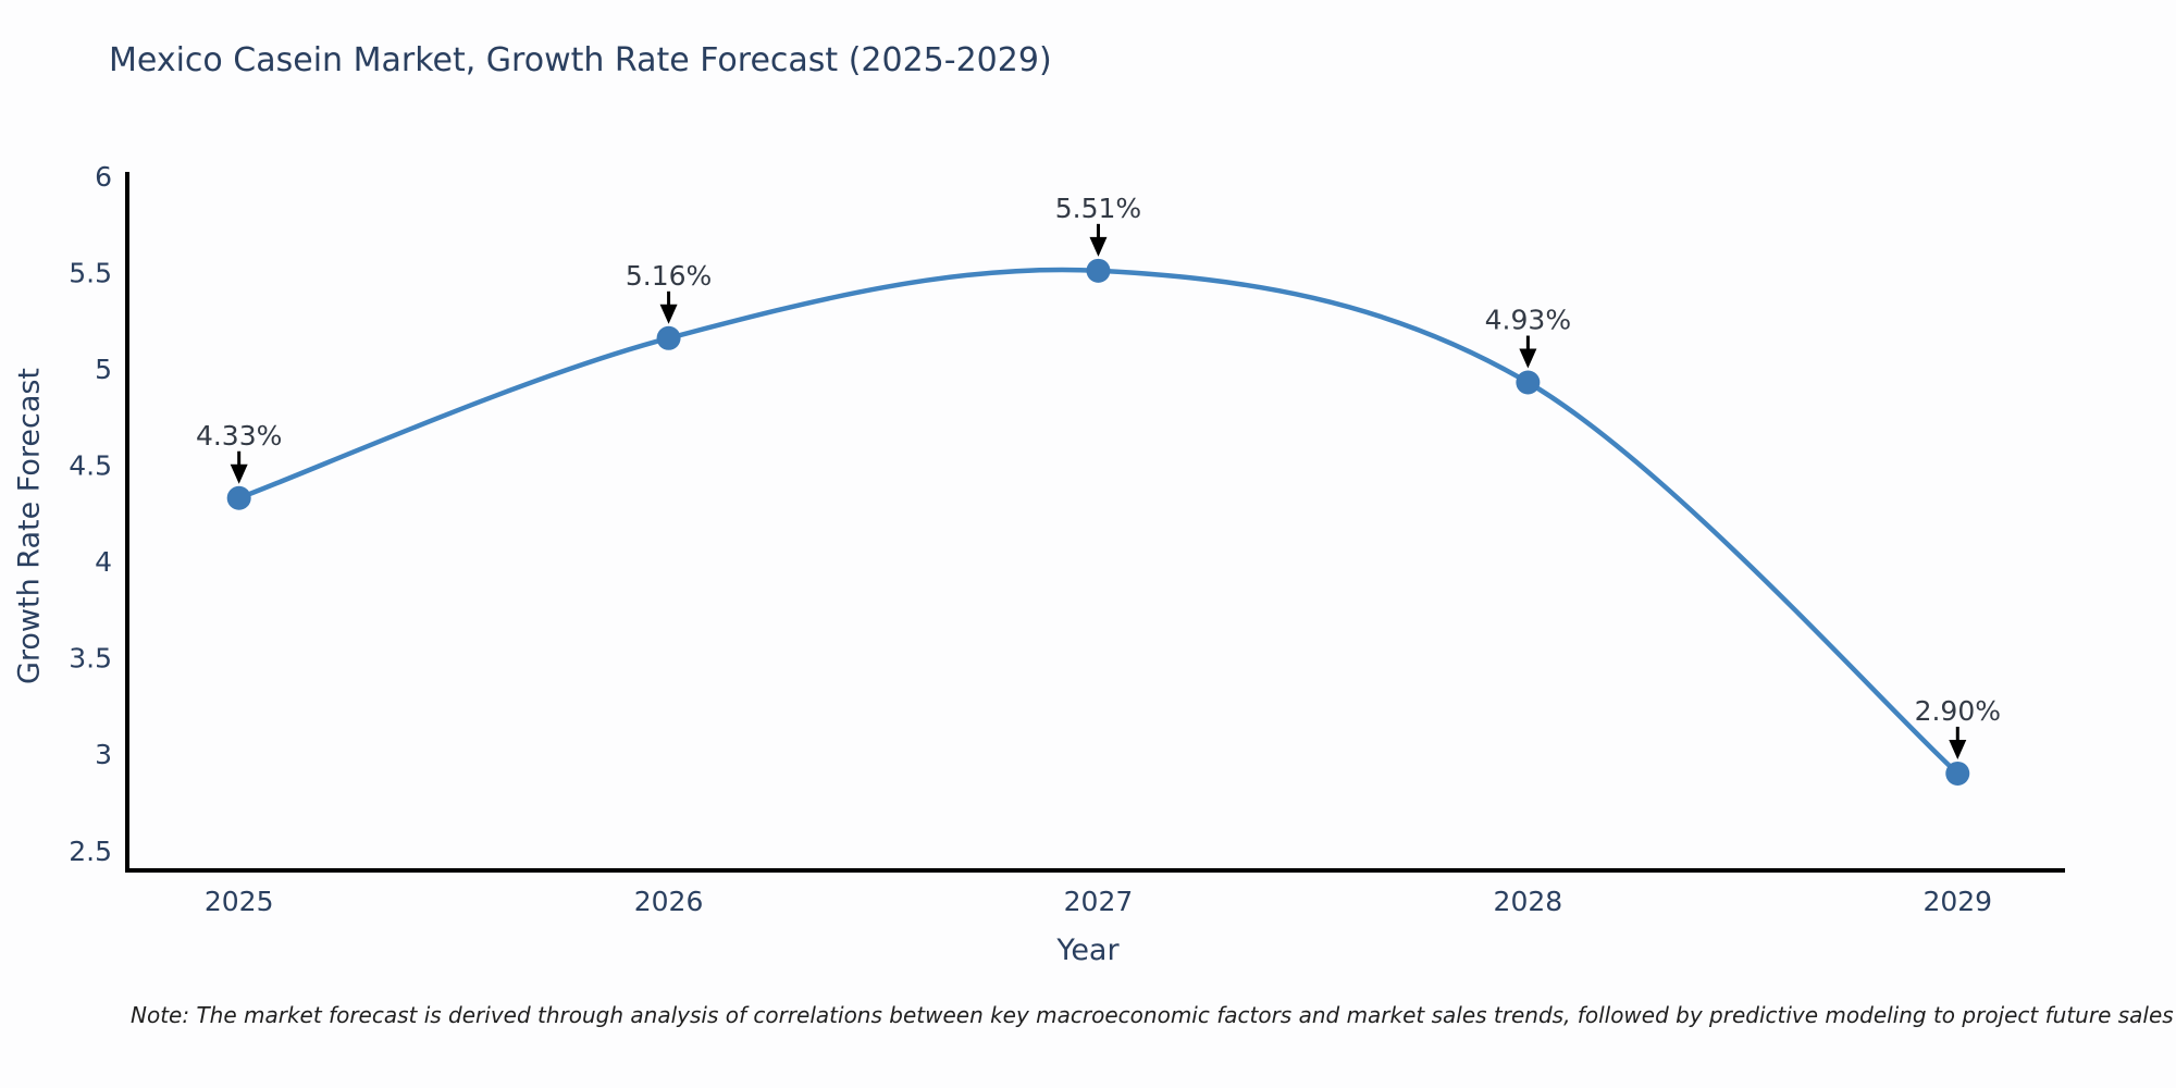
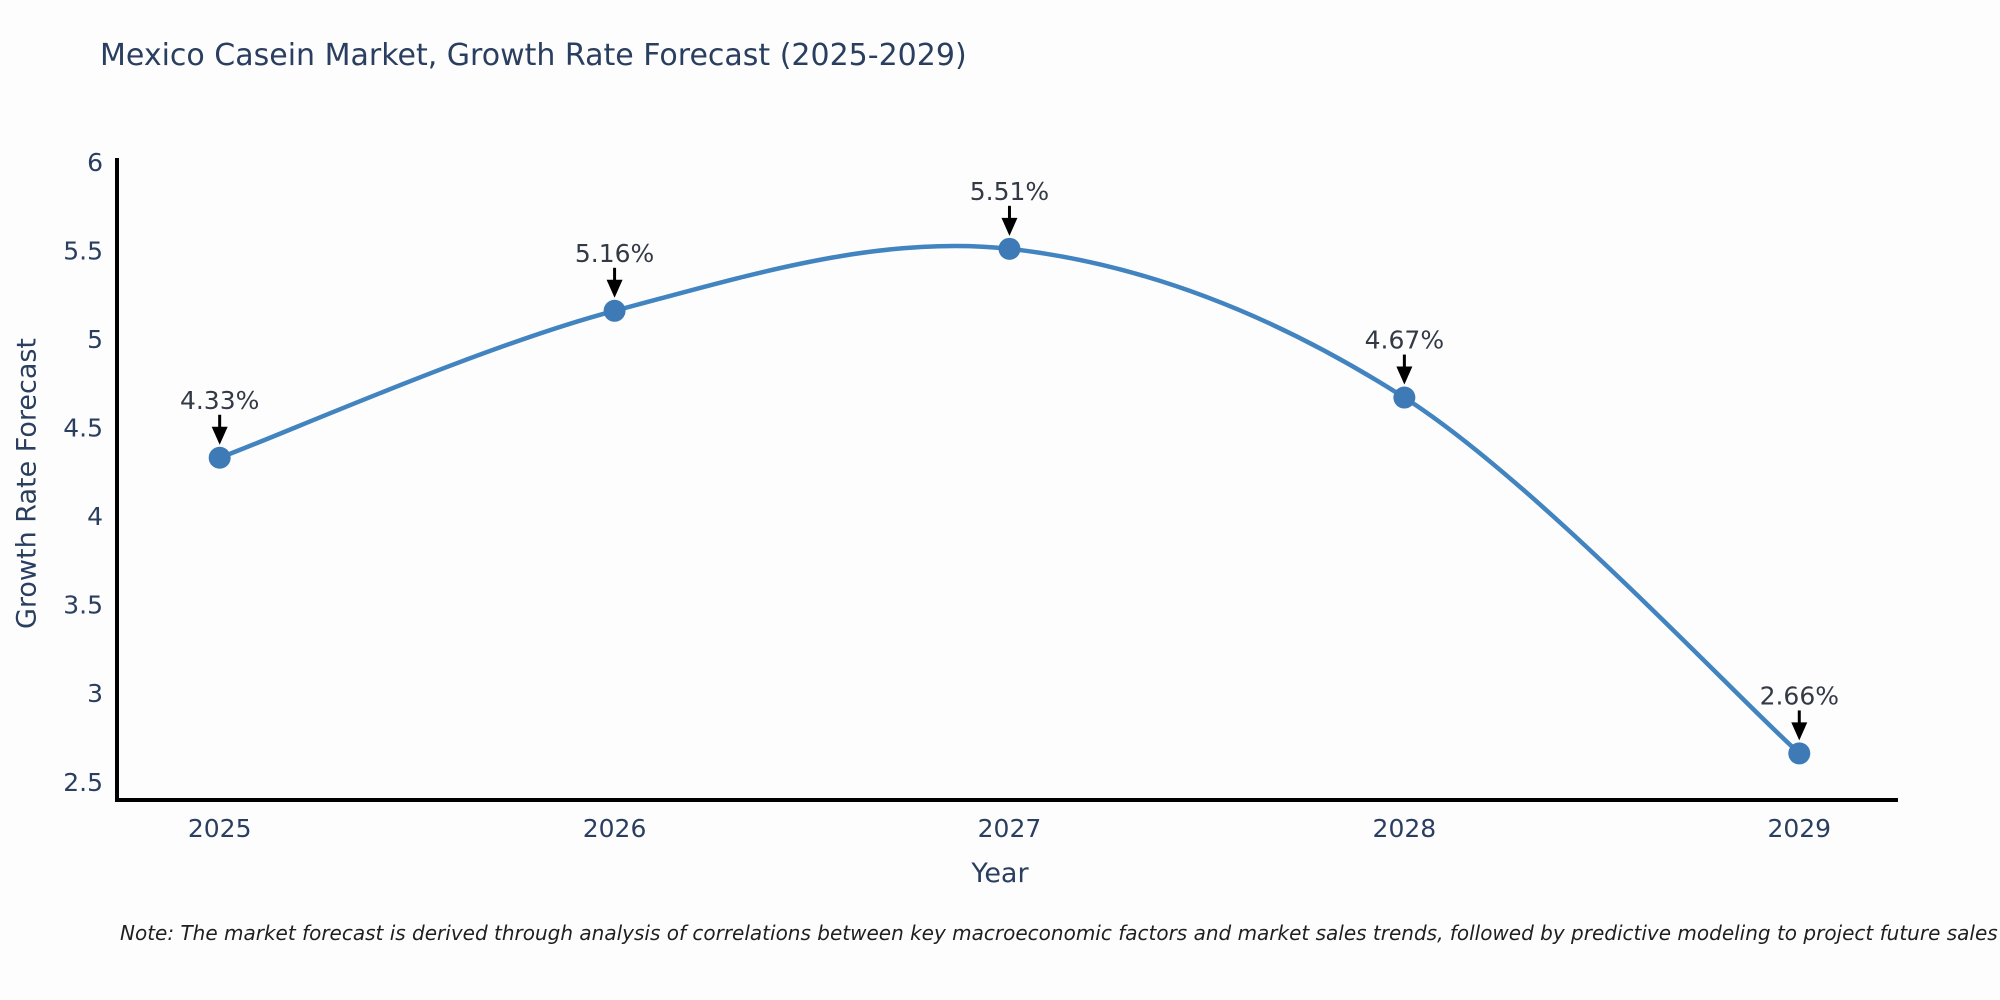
2028: 4.93% -> 4.67%
2029: 2.90% -> 2.66%
